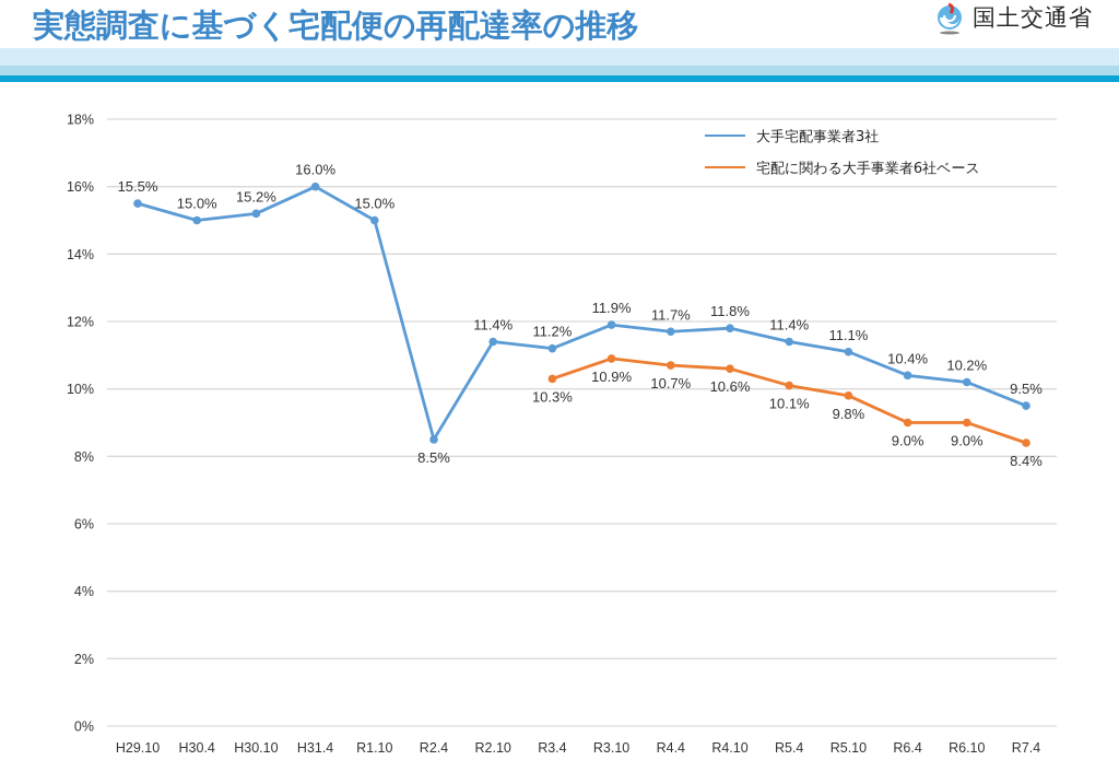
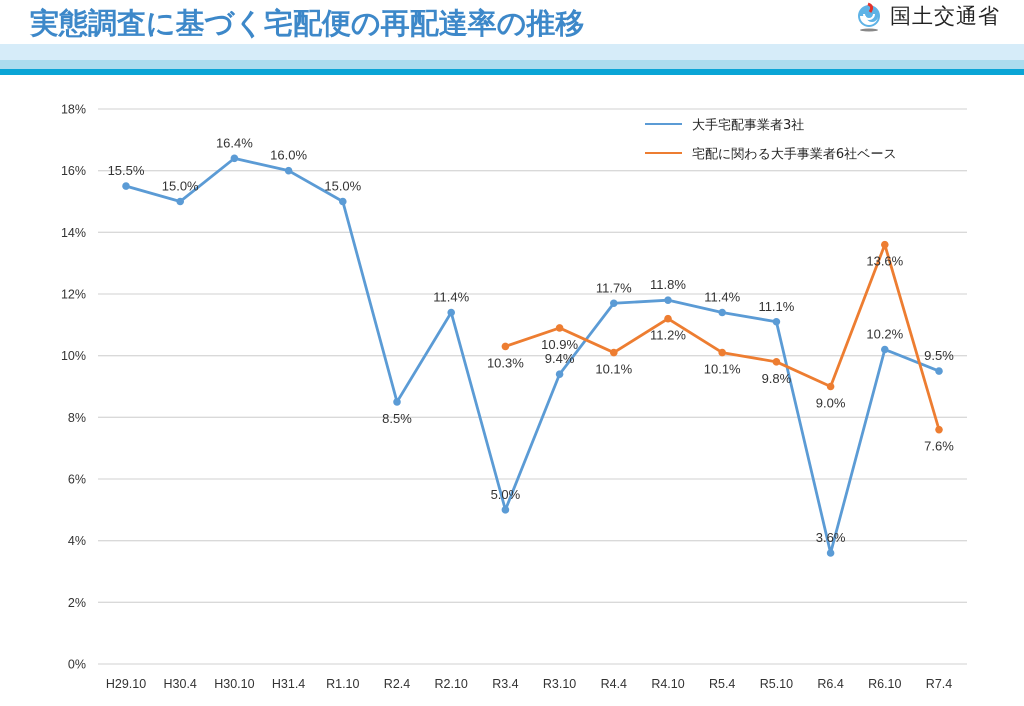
大手宅配事業者3社/H30.10: 15.2% -> 16.4%
大手宅配事業者3社/R3.4: 11.2% -> 5.0%
大手宅配事業者3社/R3.10: 11.9% -> 9.4%
宅配に関わる大手事業者6社ベース/R4.4: 10.7% -> 10.1%
宅配に関わる大手事業者6社ベース/R4.10: 10.6% -> 11.2%
大手宅配事業者3社/R6.4: 10.4% -> 3.6%
宅配に関わる大手事業者6社ベース/R6.10: 9.0% -> 13.6%
宅配に関わる大手事業者6社ベース/R7.4: 8.4% -> 7.6%
